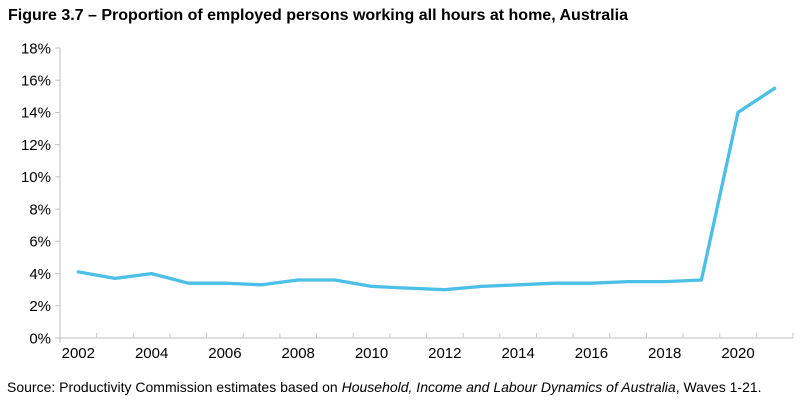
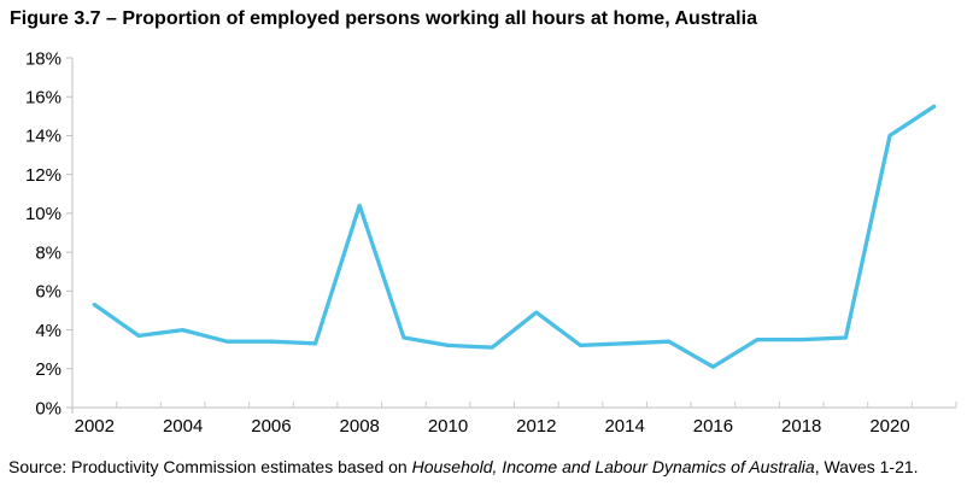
2002: 4.1% -> 5.3%
2008: 3.6% -> 10.4%
2012: 3.0% -> 4.9%
2016: 3.4% -> 2.1%
